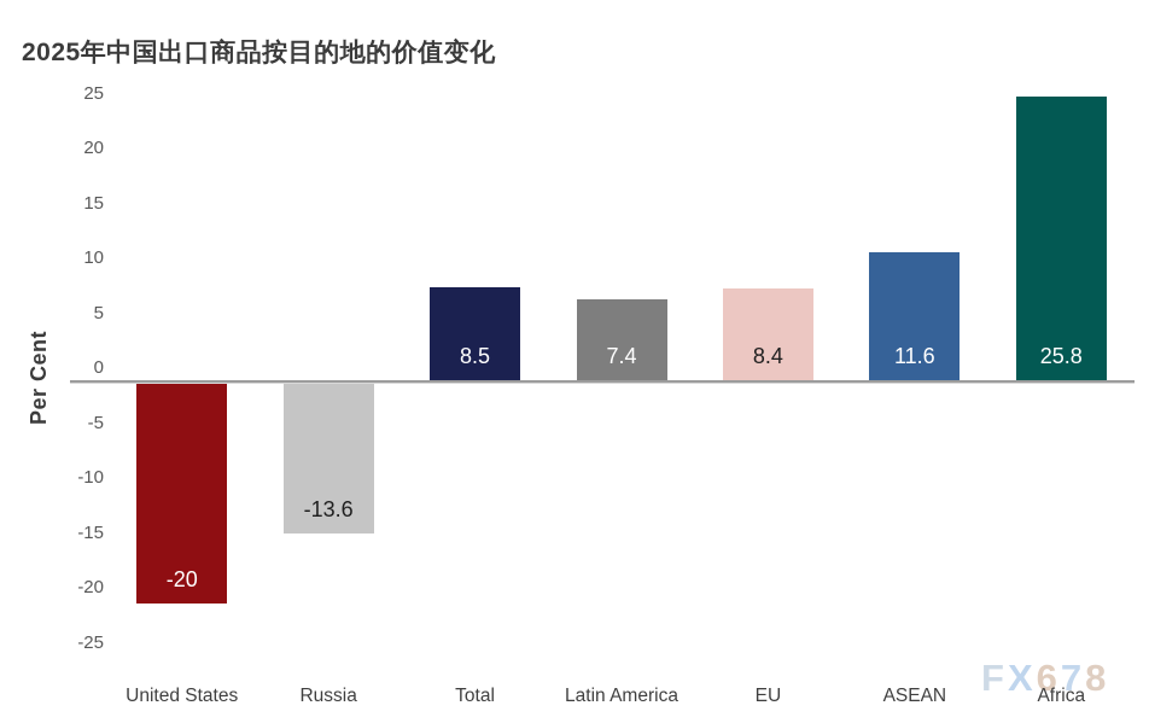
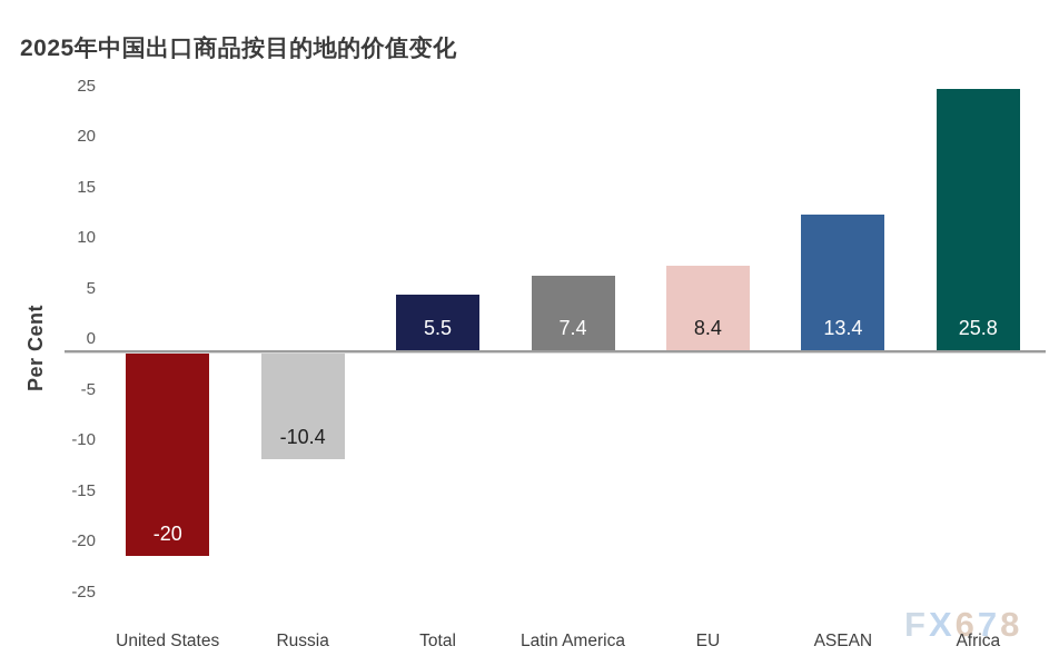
Russia: -13.6 -> -10.4
Total: 8.5 -> 5.5
ASEAN: 11.6 -> 13.4
